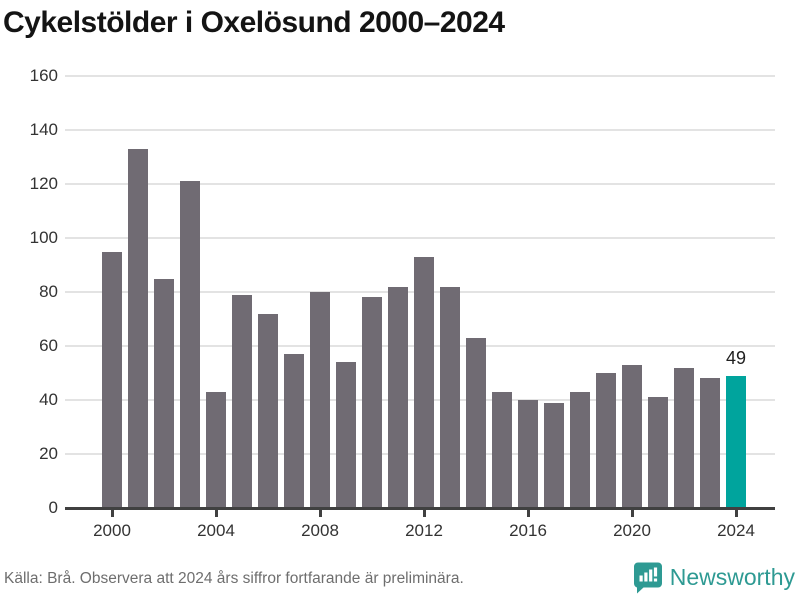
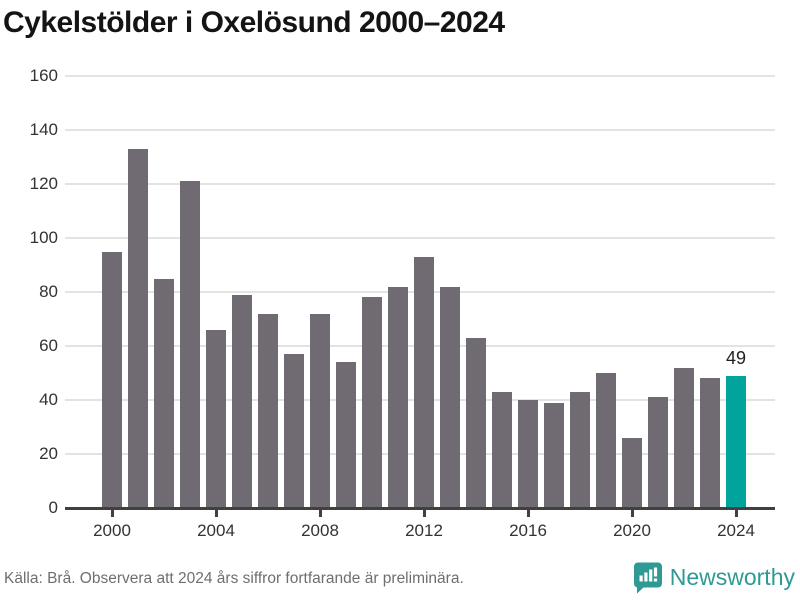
2004: 43 -> 66
2008: 80 -> 72
2020: 53 -> 26
